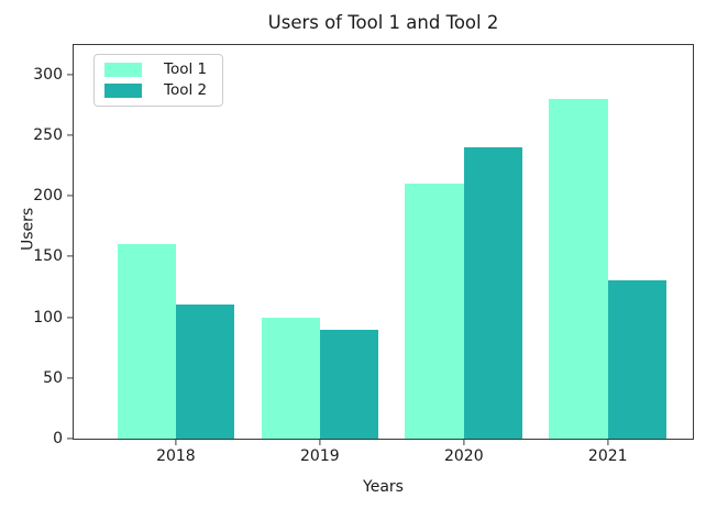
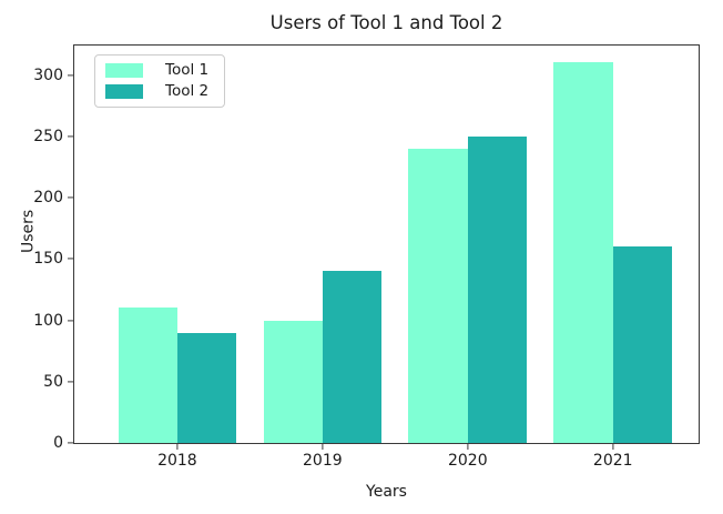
Tool 1/2018: 160 -> 110
Tool 2/2018: 110 -> 90
Tool 2/2019: 90 -> 140
Tool 1/2020: 210 -> 240
Tool 2/2020: 240 -> 250
Tool 1/2021: 280 -> 310
Tool 2/2021: 130 -> 160
